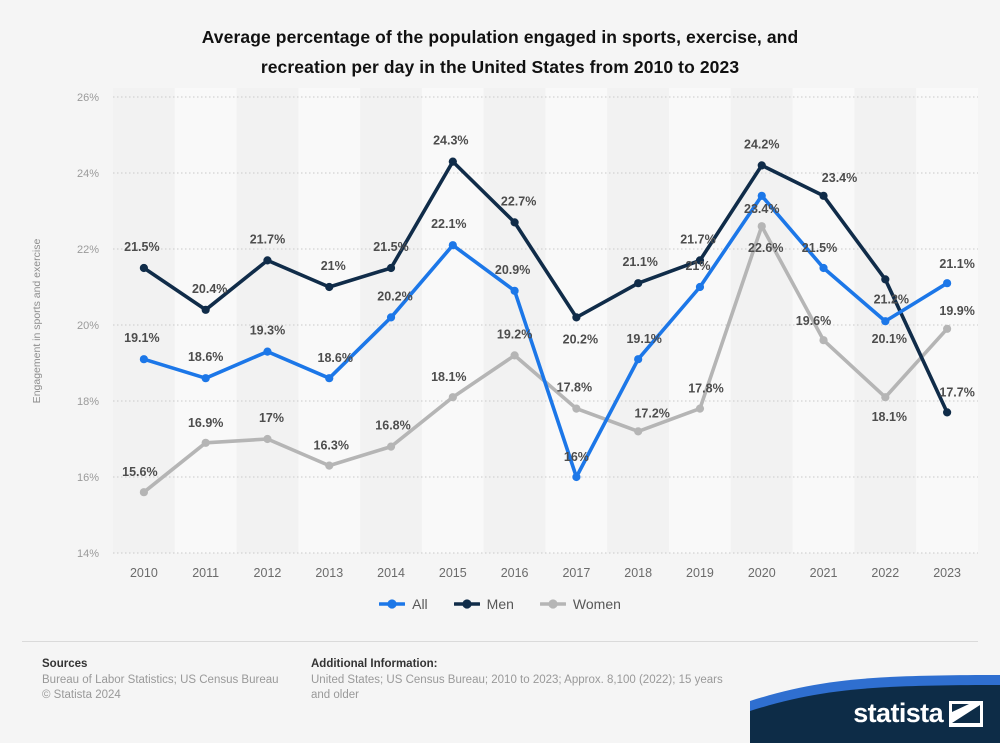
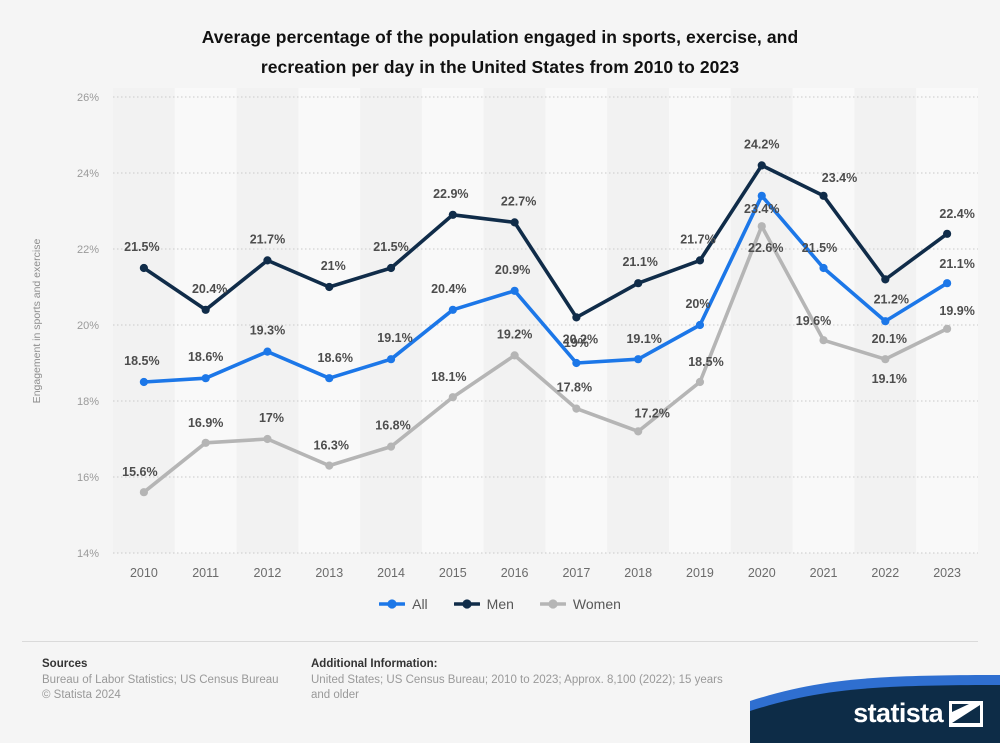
All/2010: 19.1% -> 18.5%
All/2014: 20.2% -> 19.1%
All/2015: 22.1% -> 20.4%
Men/2015: 24.3% -> 22.9%
All/2017: 16% -> 19%
All/2019: 21% -> 20%
Women/2019: 17.8% -> 18.5%
Women/2022: 18.1% -> 19.1%
Men/2023: 17.7% -> 22.4%
